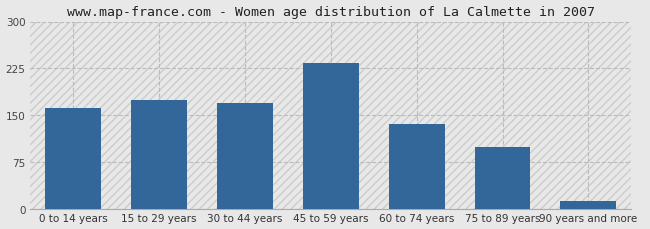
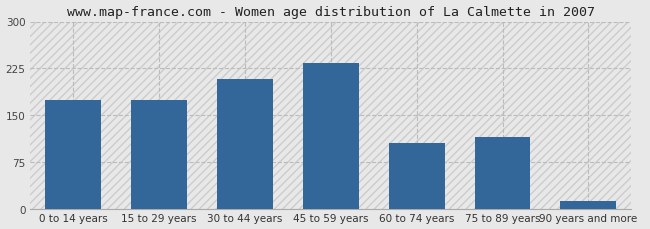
0 to 14 years: 162 -> 174
30 to 44 years: 170 -> 208
60 to 74 years: 136 -> 106
75 to 89 years: 100 -> 116
